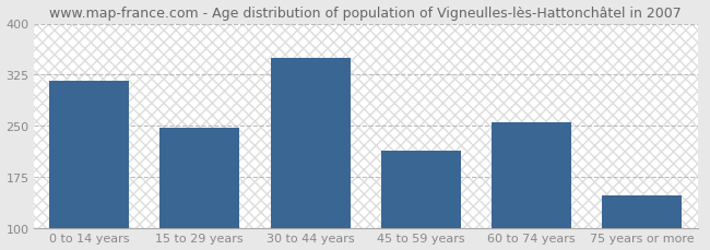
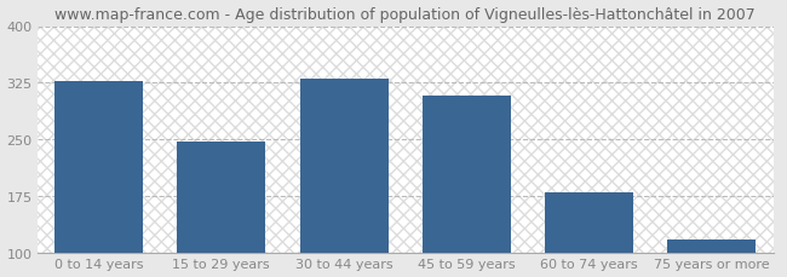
0 to 14 years: 316 -> 327
30 to 44 years: 350 -> 330
45 to 59 years: 214 -> 308
60 to 74 years: 256 -> 180
75 years or more: 148 -> 118
